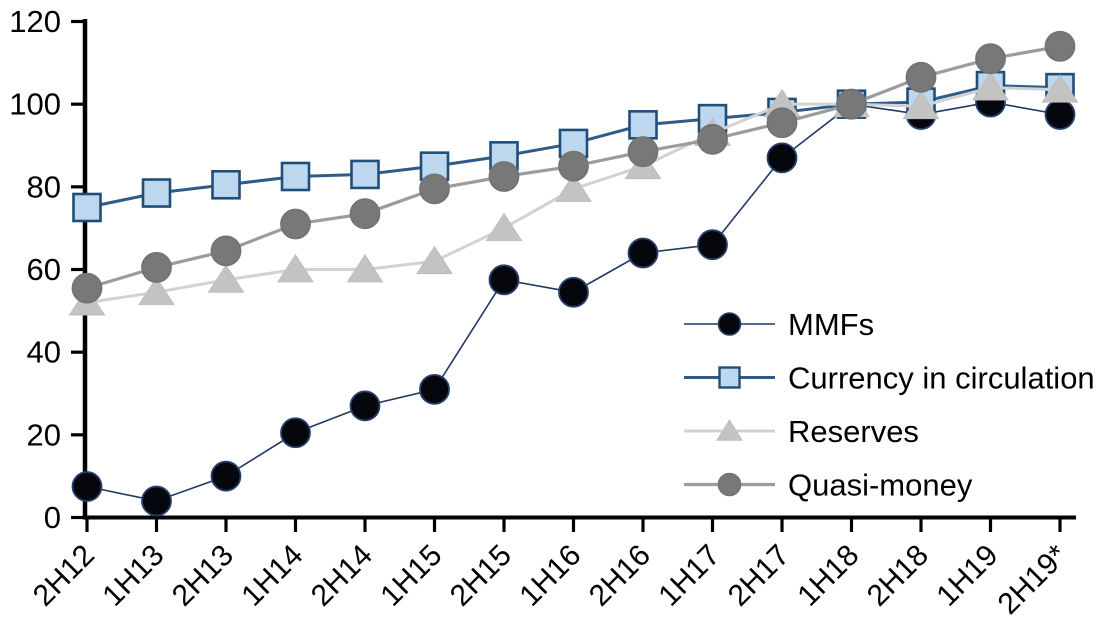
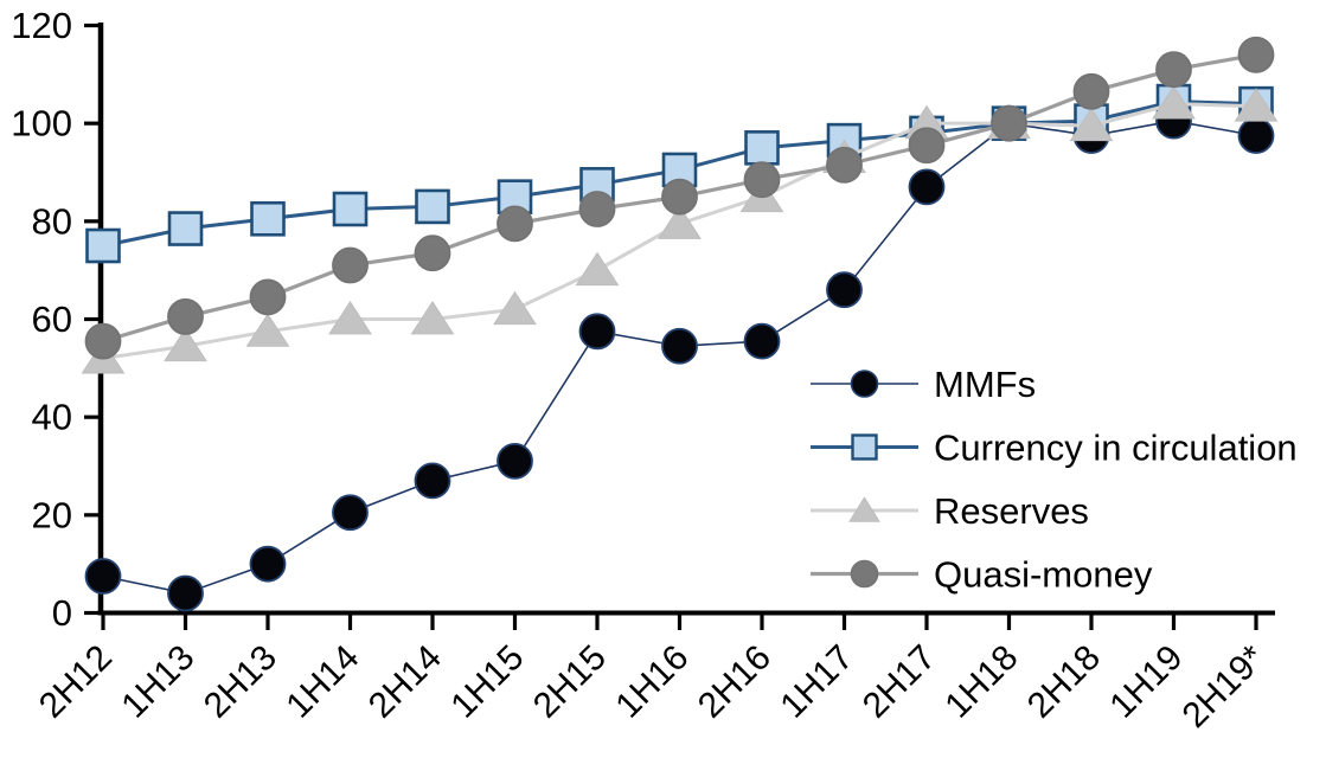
MMFs/2H16: 64 -> 56
